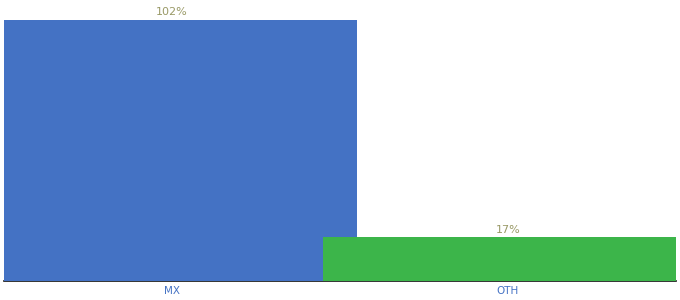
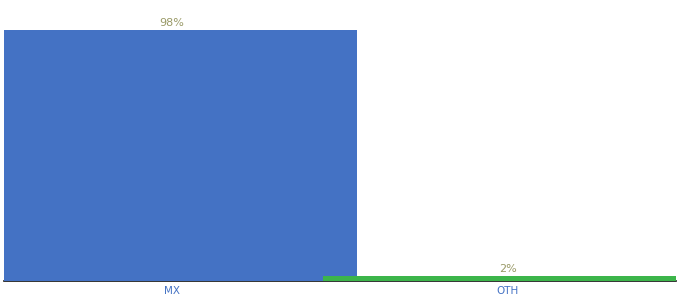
MX: 102% -> 98%
OTH: 17% -> 2%
